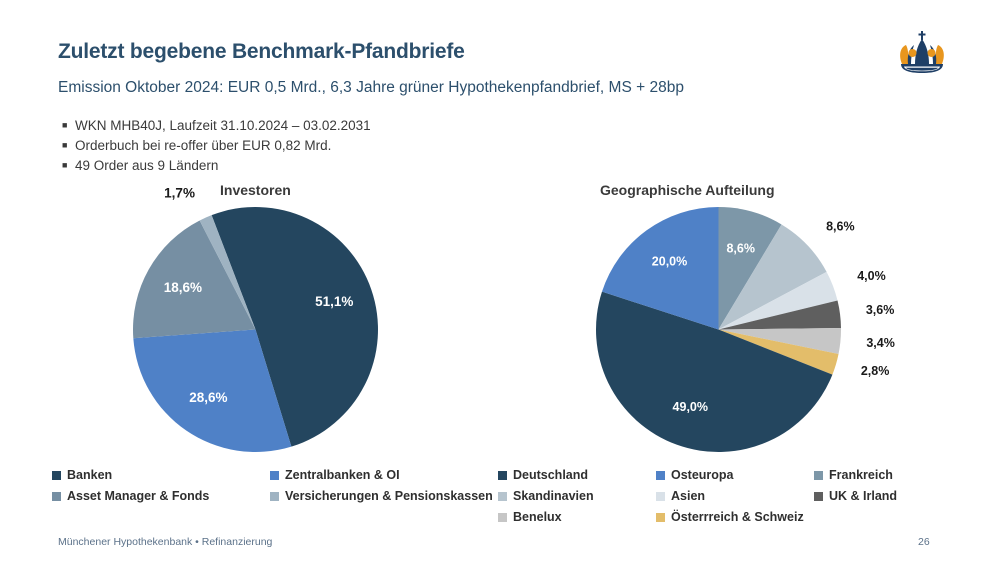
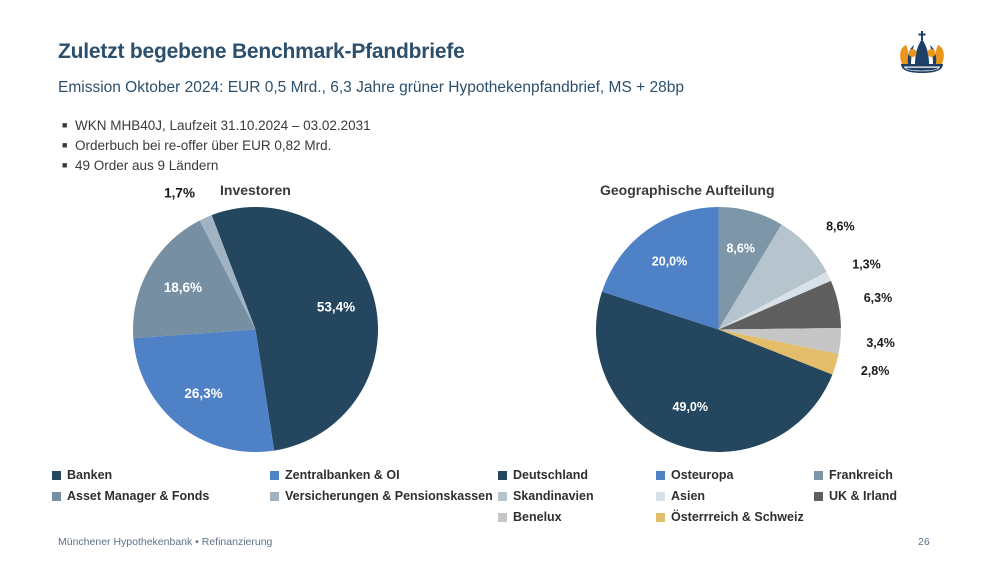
Investoren/Banken: 51,1% -> 53,4%
Investoren/Zentralbanken & OI: 28,6% -> 26,3%
Geographische Aufteilung/Asien: 4,0% -> 1,3%
Geographische Aufteilung/UK & Irland: 3,6% -> 6,3%
